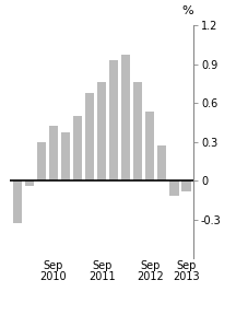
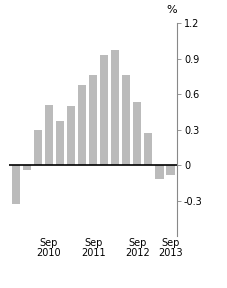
Sep 2010: 0.42 -> 0.51
